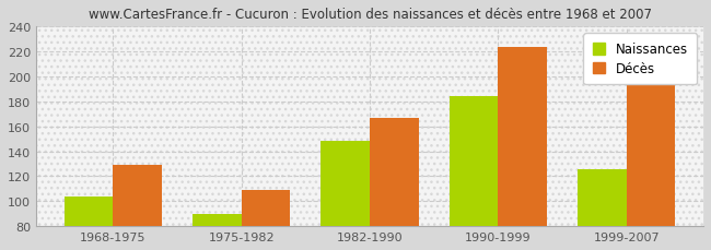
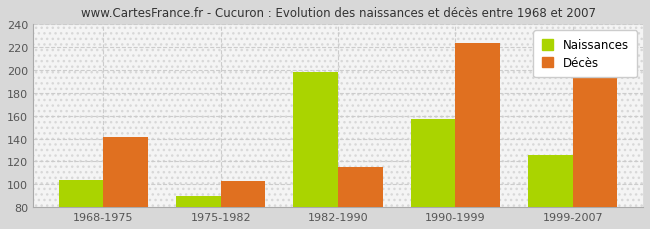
Décès/1968-1975: 129 -> 141
Décès/1975-1982: 109 -> 103
Naissances/1982-1990: 148 -> 198
Décès/1982-1990: 167 -> 115
Naissances/1990-1999: 184 -> 157
